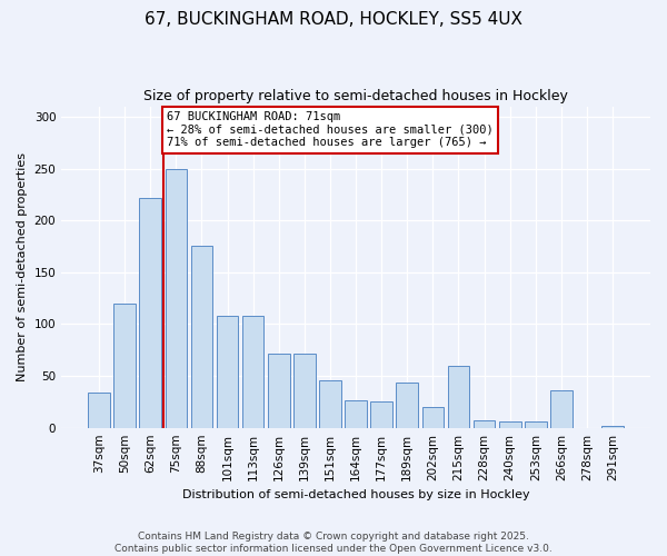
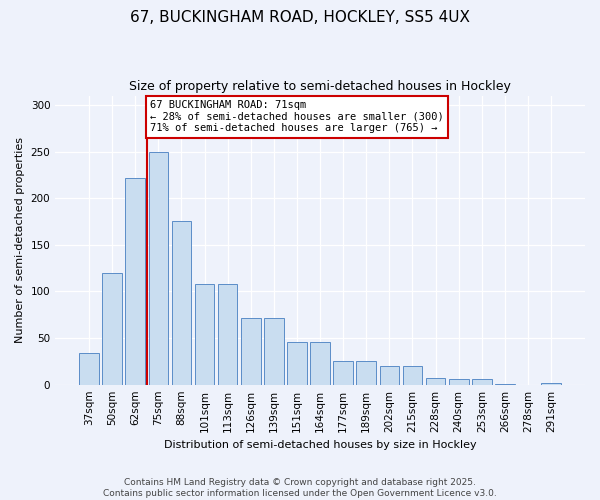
164sqm: 26 -> 46
189sqm: 44 -> 25
215sqm: 60 -> 20
266sqm: 36 -> 1
